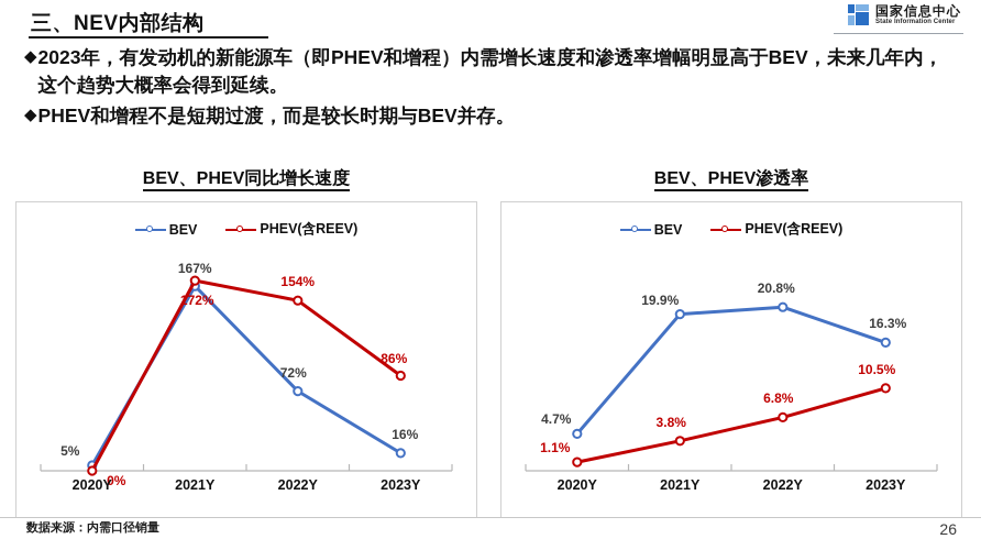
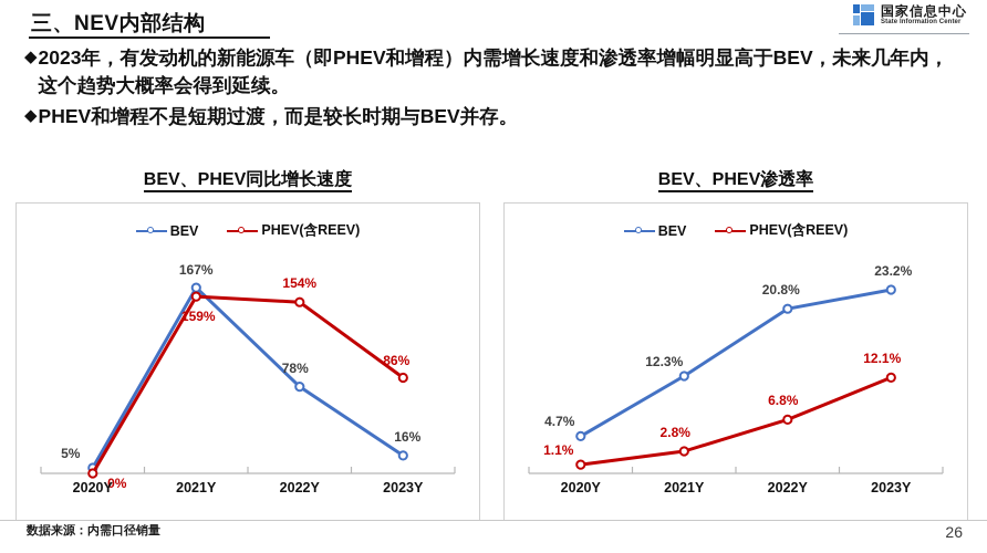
BEV、PHEV同比增长速度/PHEV(含REEV)/2021Y: 172% -> 159%
BEV、PHEV同比增长速度/BEV/2022Y: 72% -> 78%
BEV、PHEV渗透率/BEV/2021Y: 19.9% -> 12.3%
BEV、PHEV渗透率/PHEV(含REEV)/2021Y: 3.8% -> 2.8%
BEV、PHEV渗透率/BEV/2023Y: 16.3% -> 23.2%
BEV、PHEV渗透率/PHEV(含REEV)/2023Y: 10.5% -> 12.1%
